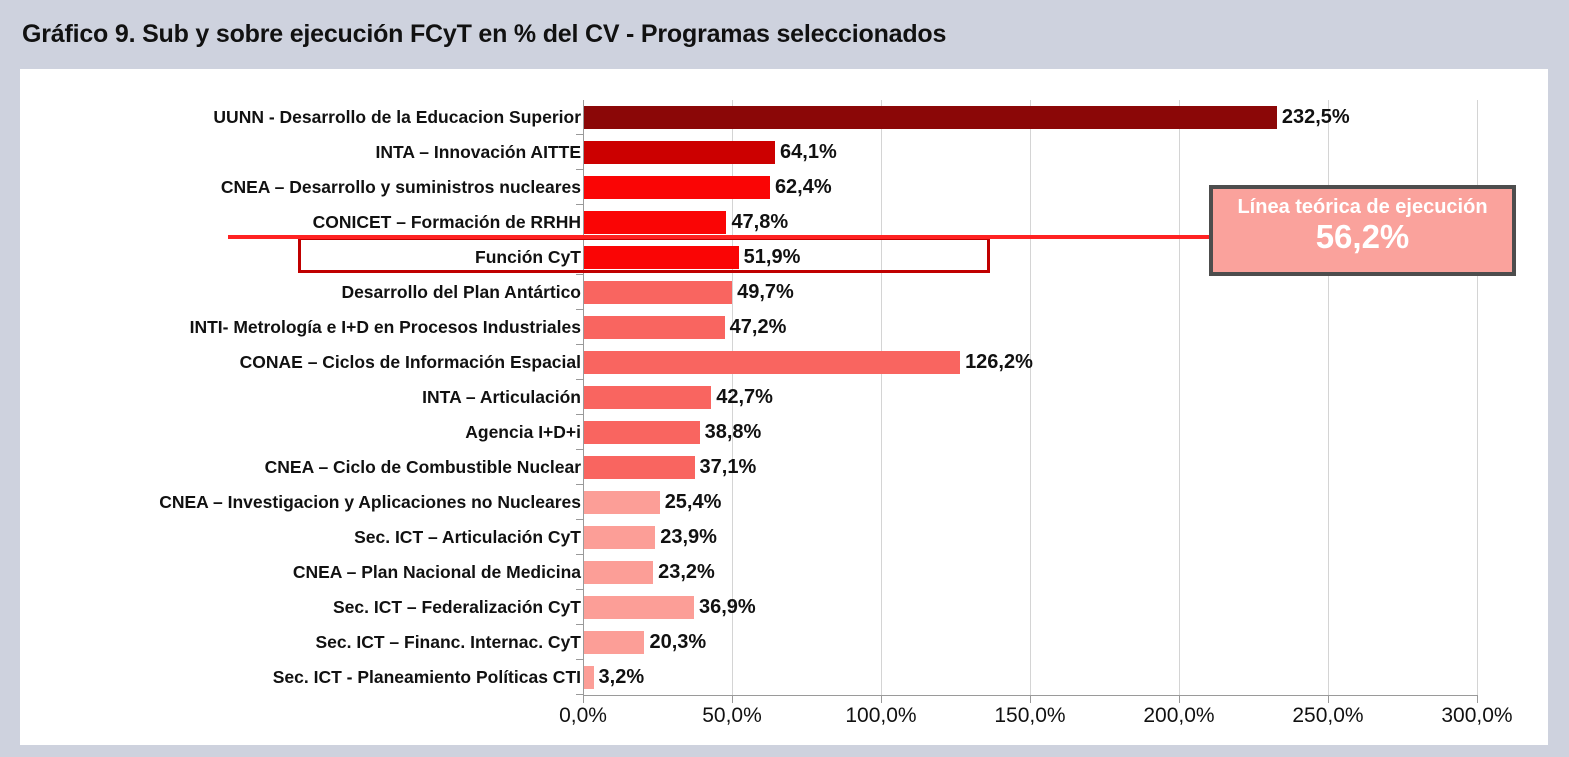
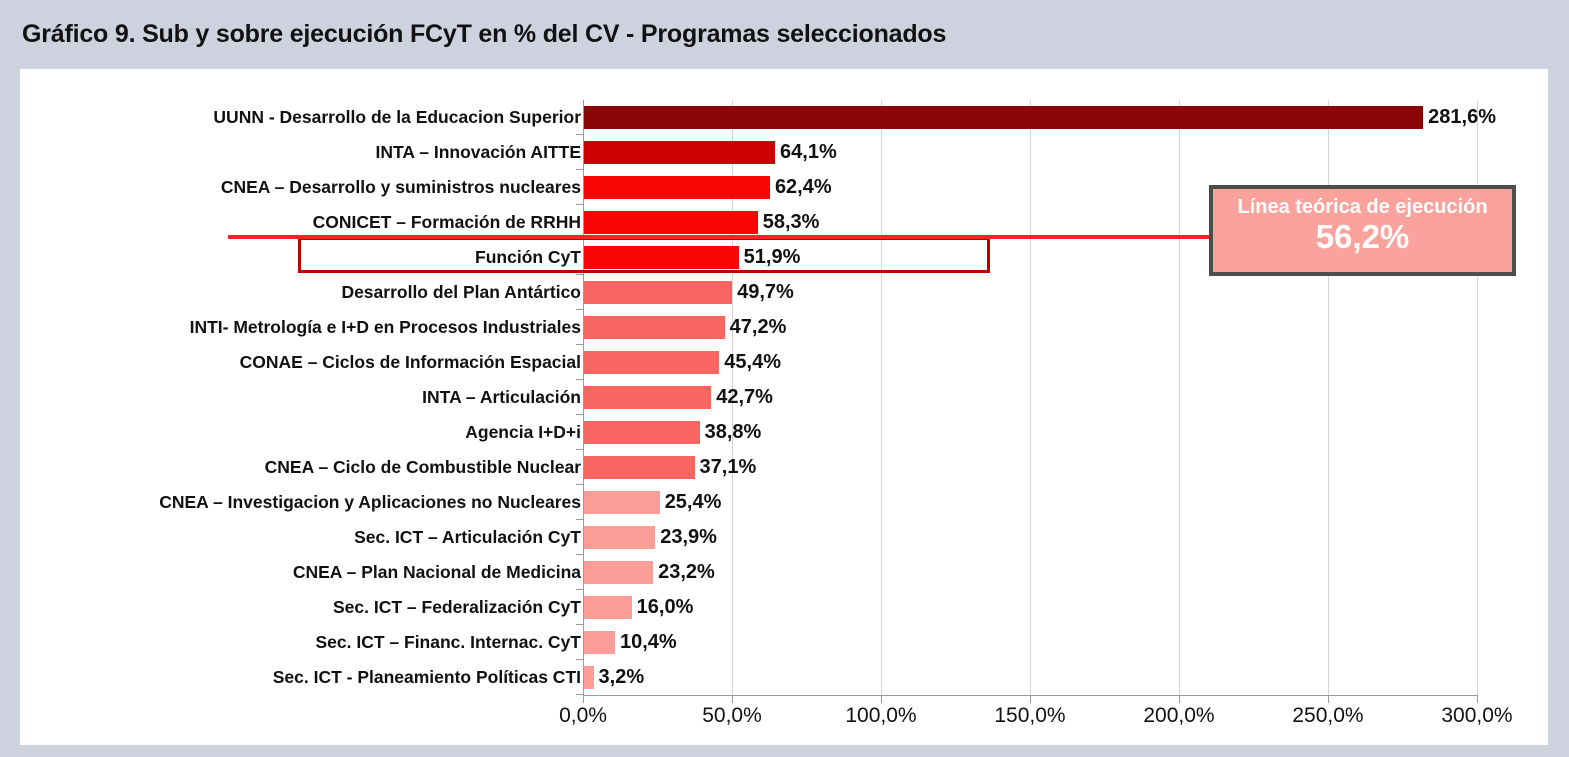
UUNN - Desarrollo de la Educacion Superior: 232,5% -> 281,6%
CONICET – Formación de RRHH: 47,8% -> 58,3%
CONAE – Ciclos de Información Espacial: 126,2% -> 45,4%
Sec. ICT – Federalización CyT: 36,9% -> 16,0%
Sec. ICT – Financ. Internac. CyT: 20,3% -> 10,4%
